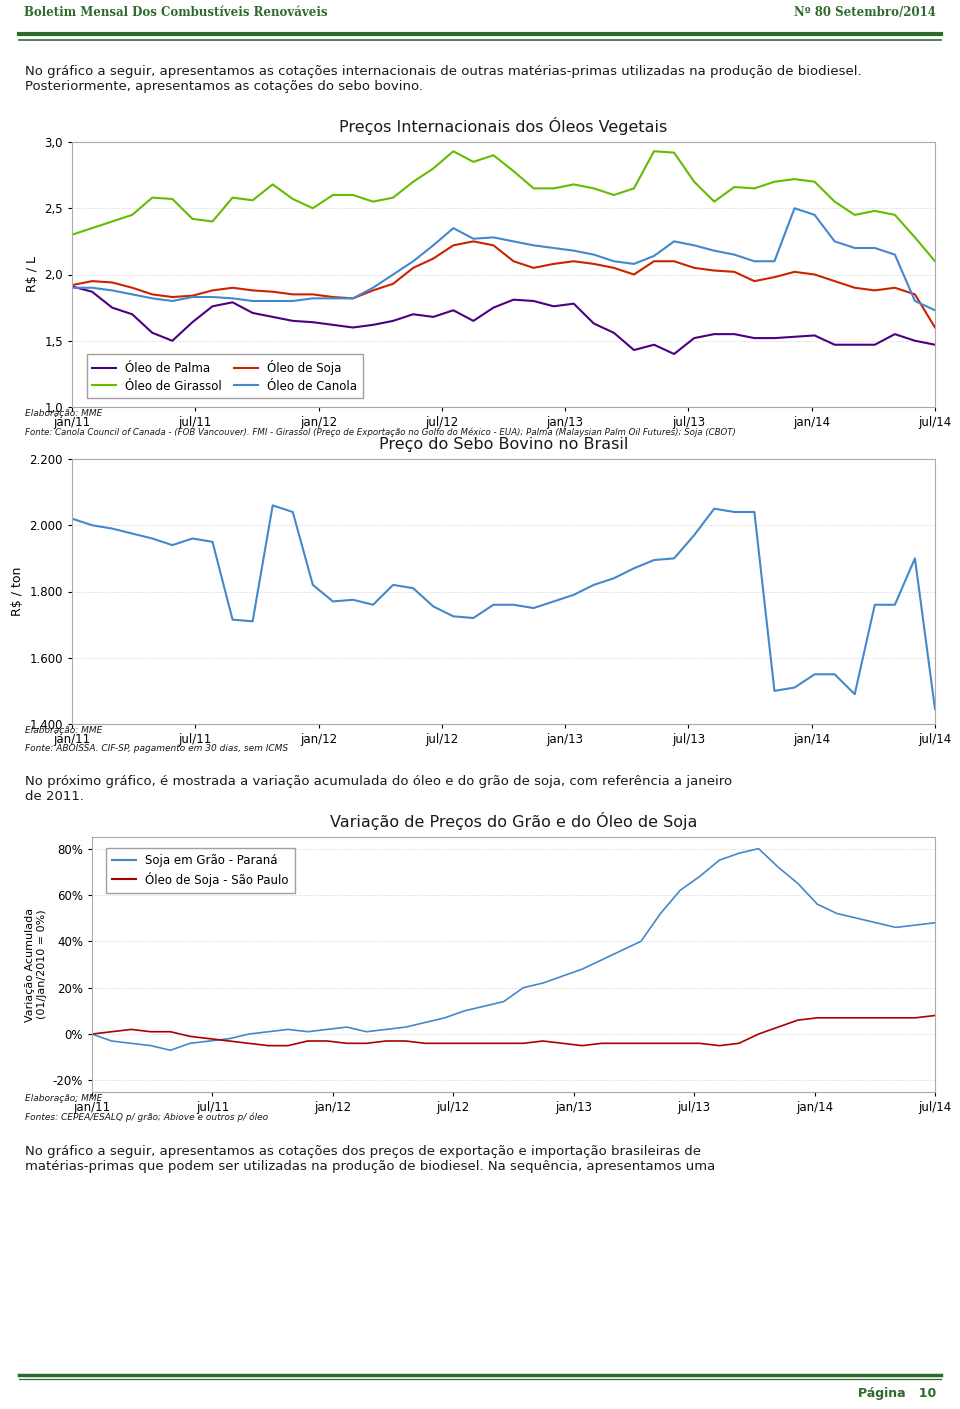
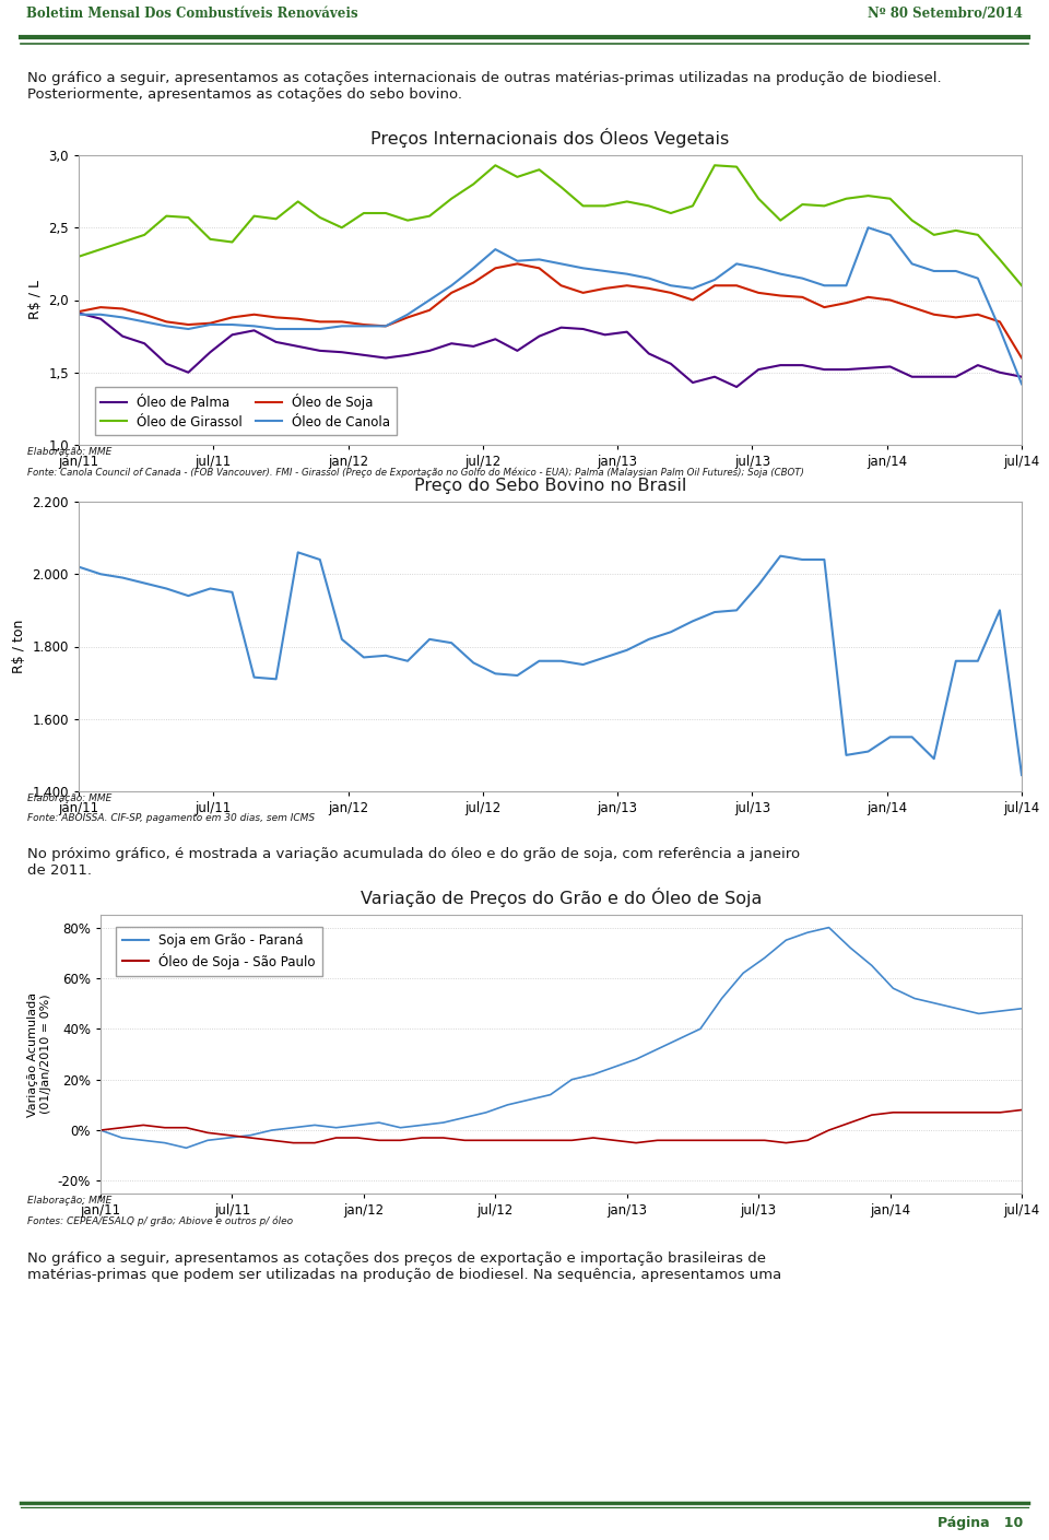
Preços Internacionais dos Óleos Vegetais/Óleo de Canola/jul/14: 1,73 -> 1,42
